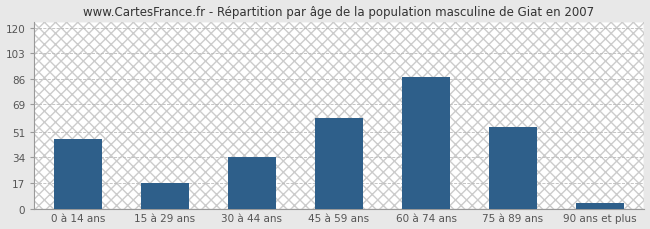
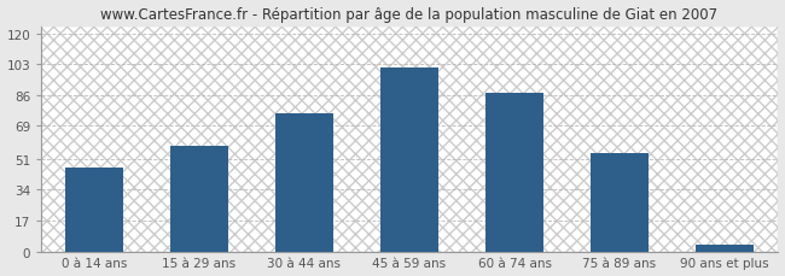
15 à 29 ans: 17 -> 58
30 à 44 ans: 34 -> 76
45 à 59 ans: 60 -> 101
